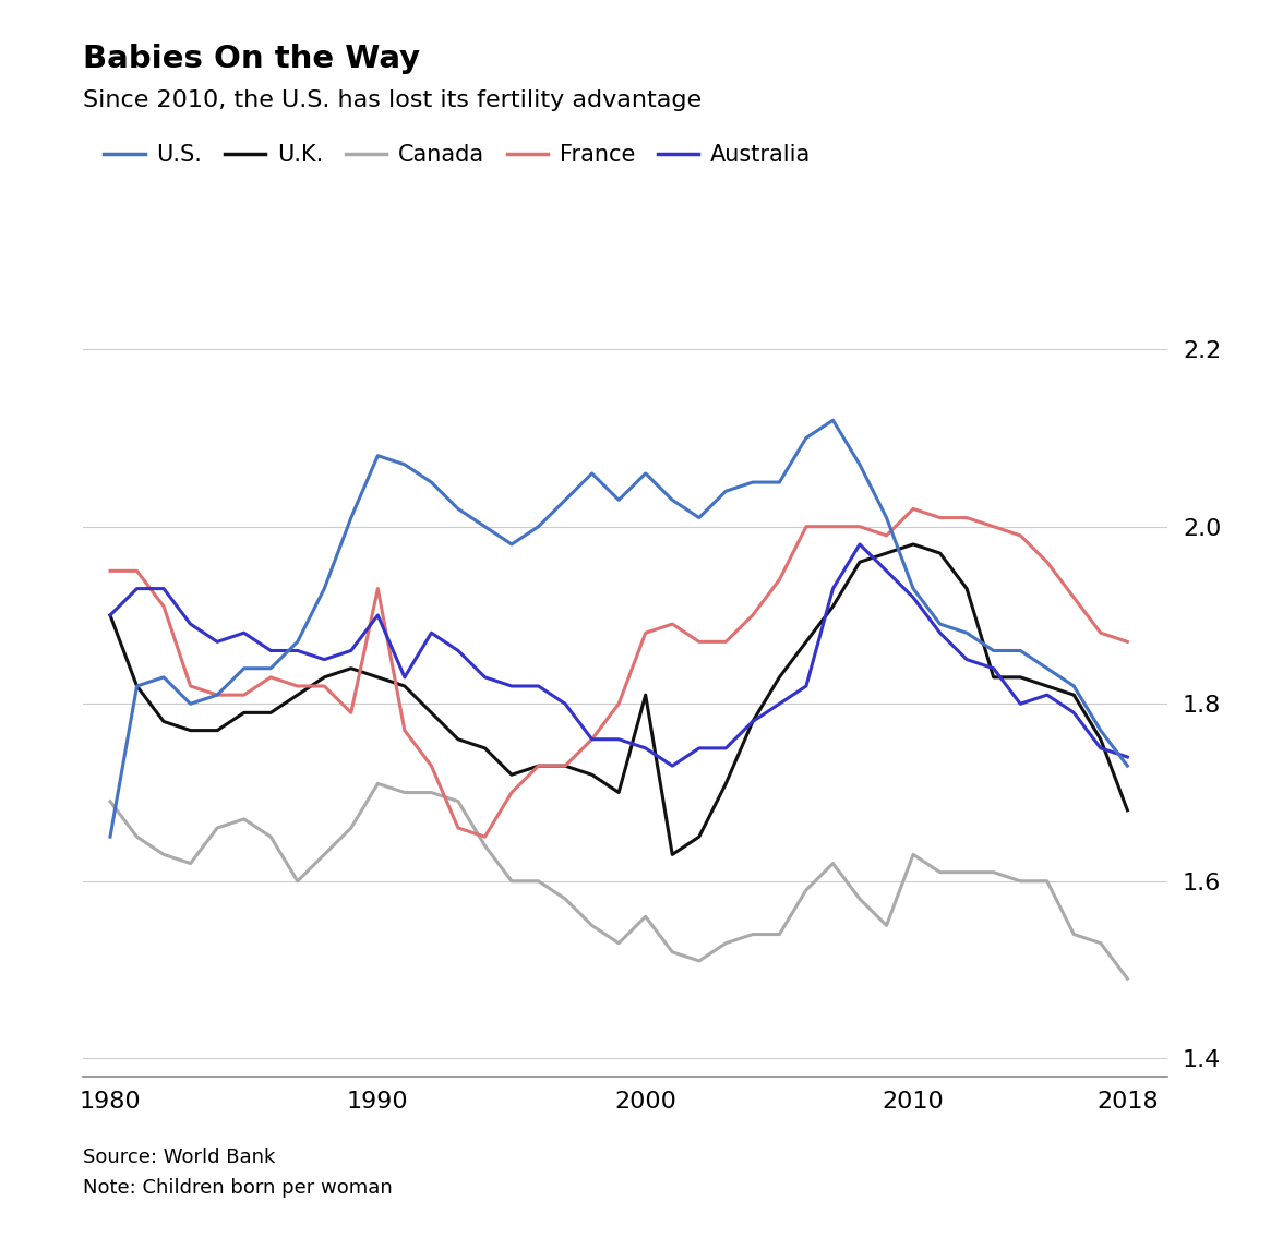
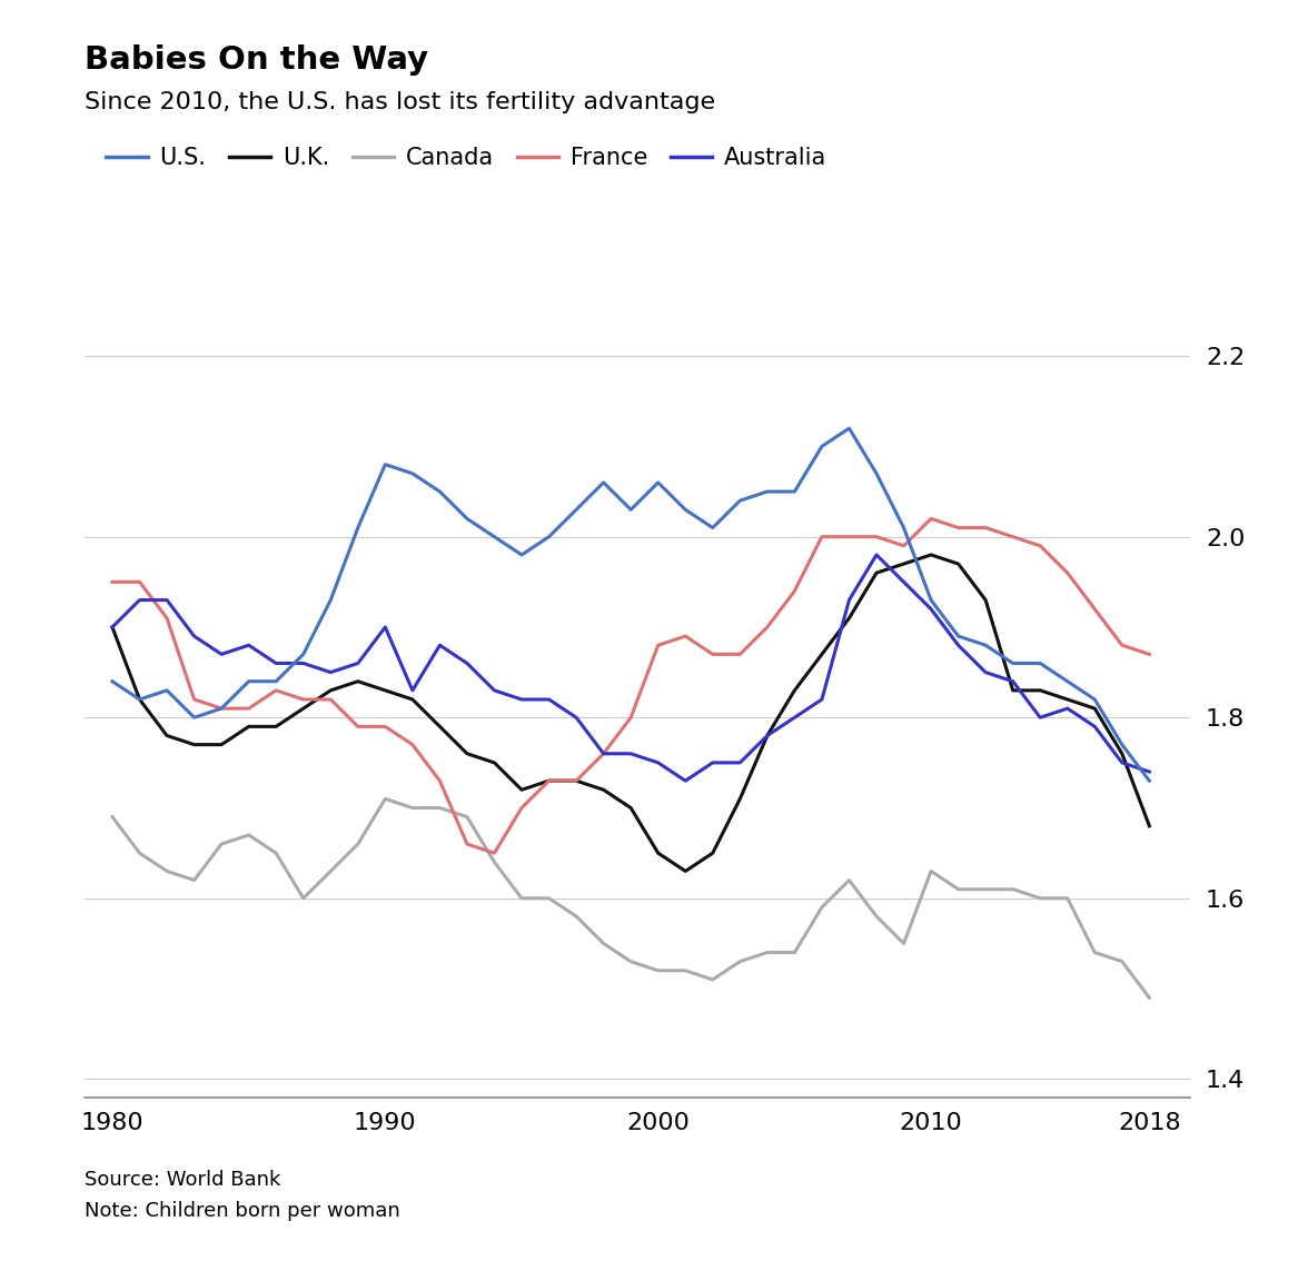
U.S./1980: 1.65 -> 1.84
France/1990: 1.93 -> 1.79
U.K./2000: 1.81 -> 1.65
Canada/2000: 1.56 -> 1.52
